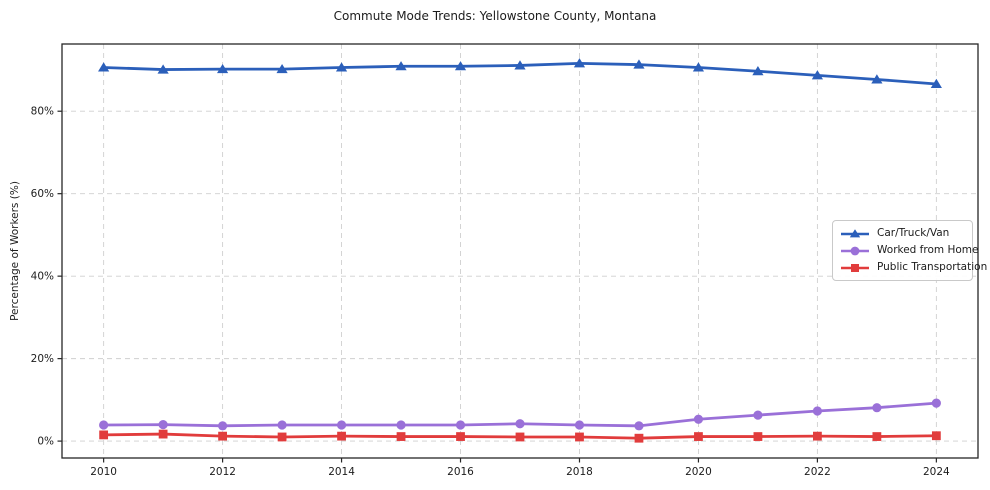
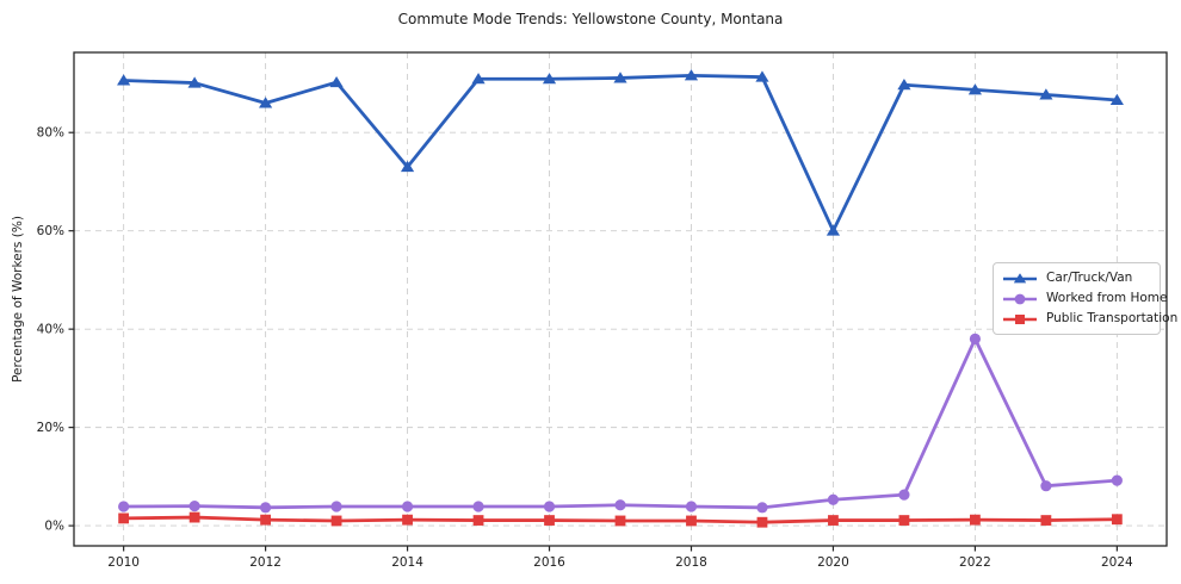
Car/Truck/Van/2012: 90% -> 86%
Car/Truck/Van/2014: 91% -> 73%
Car/Truck/Van/2020: 91% -> 60%
Worked from Home/2022: 7% -> 38%
